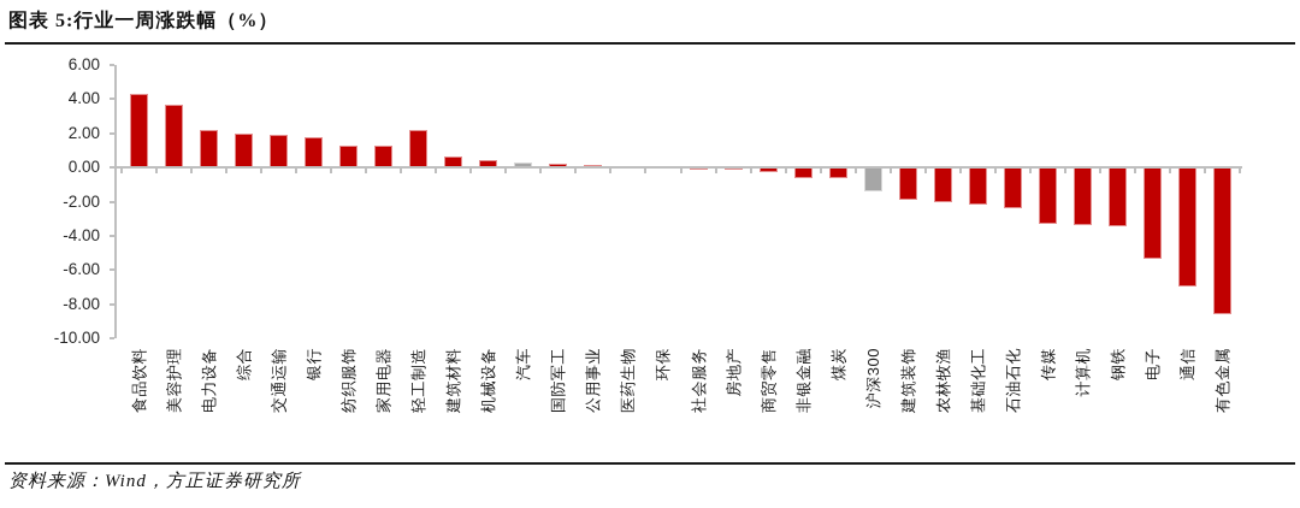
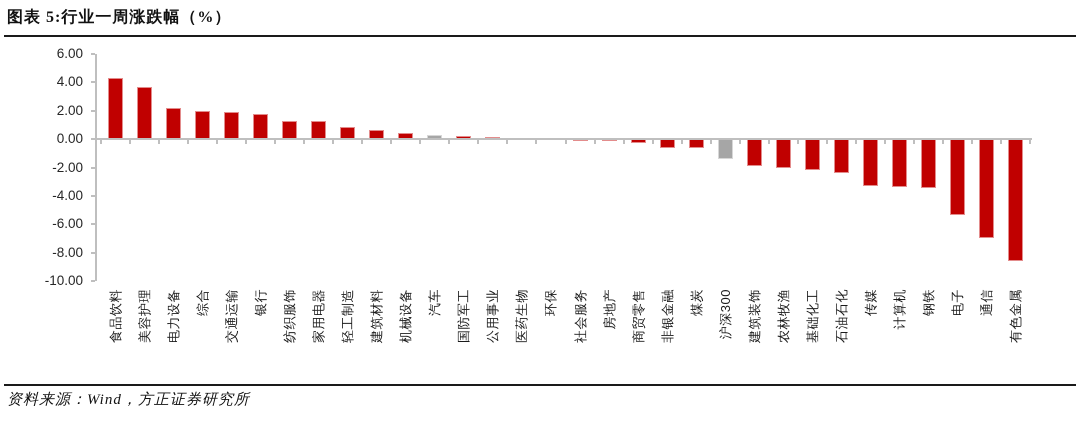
轻工制造: 2.2 -> 0.8
